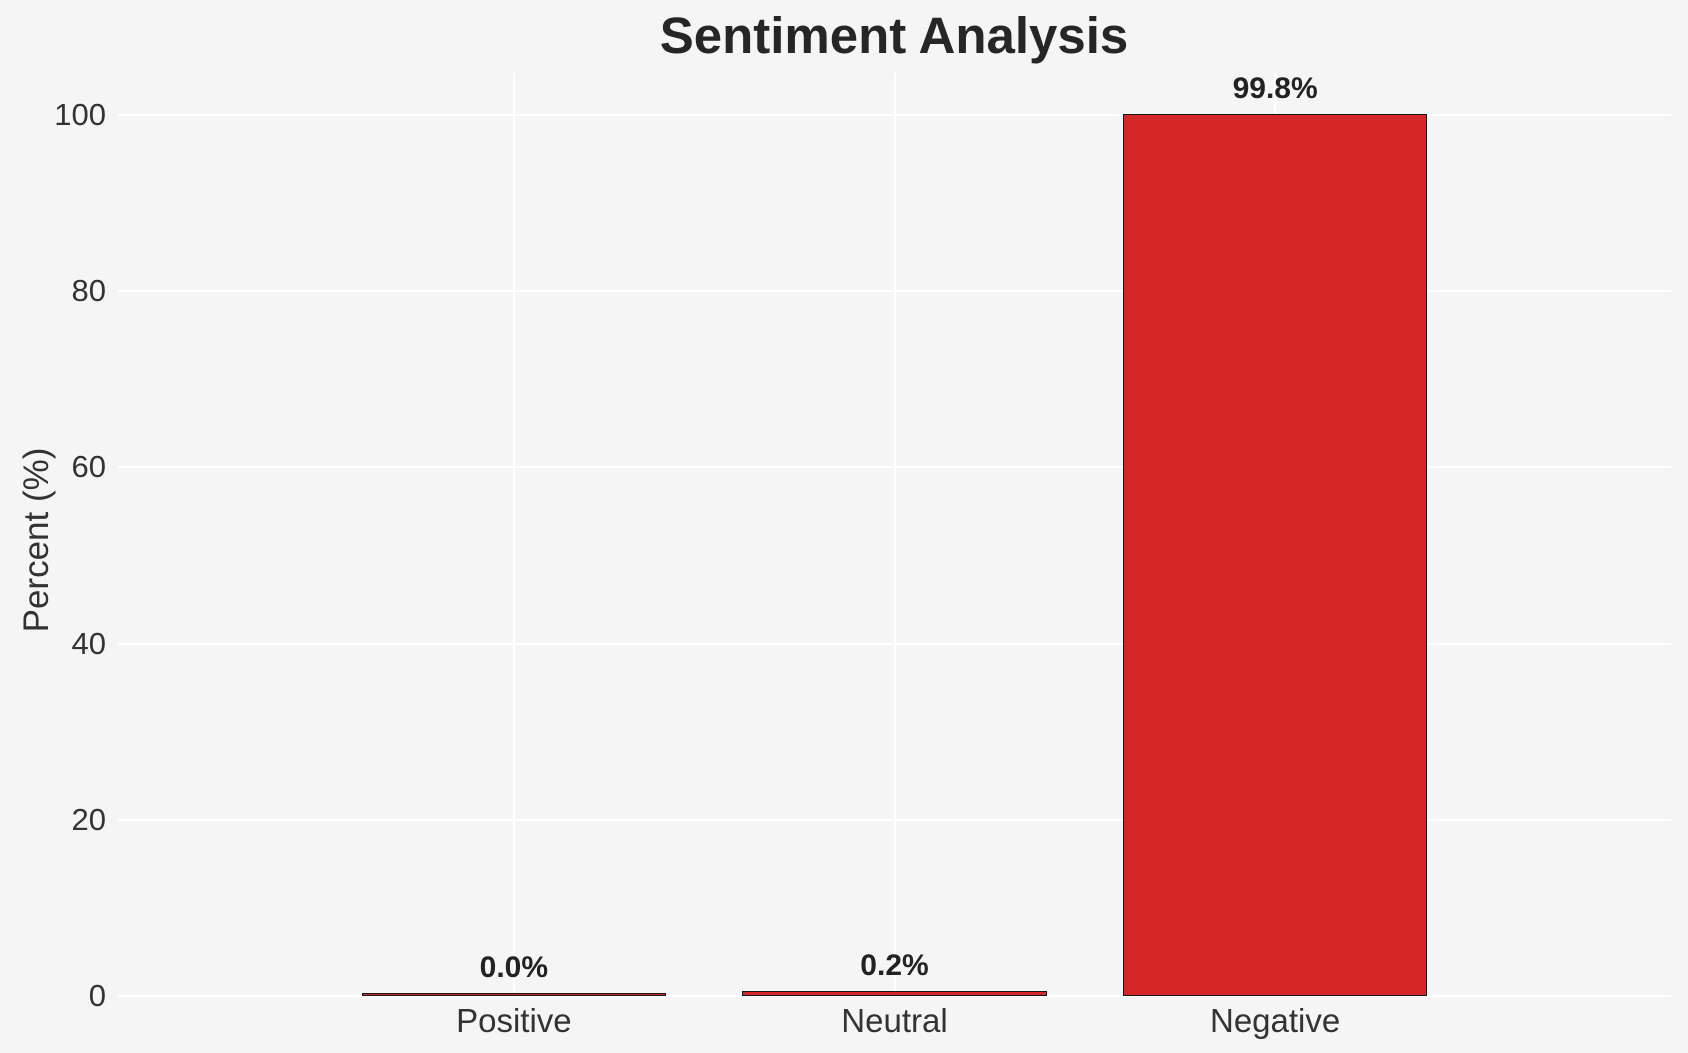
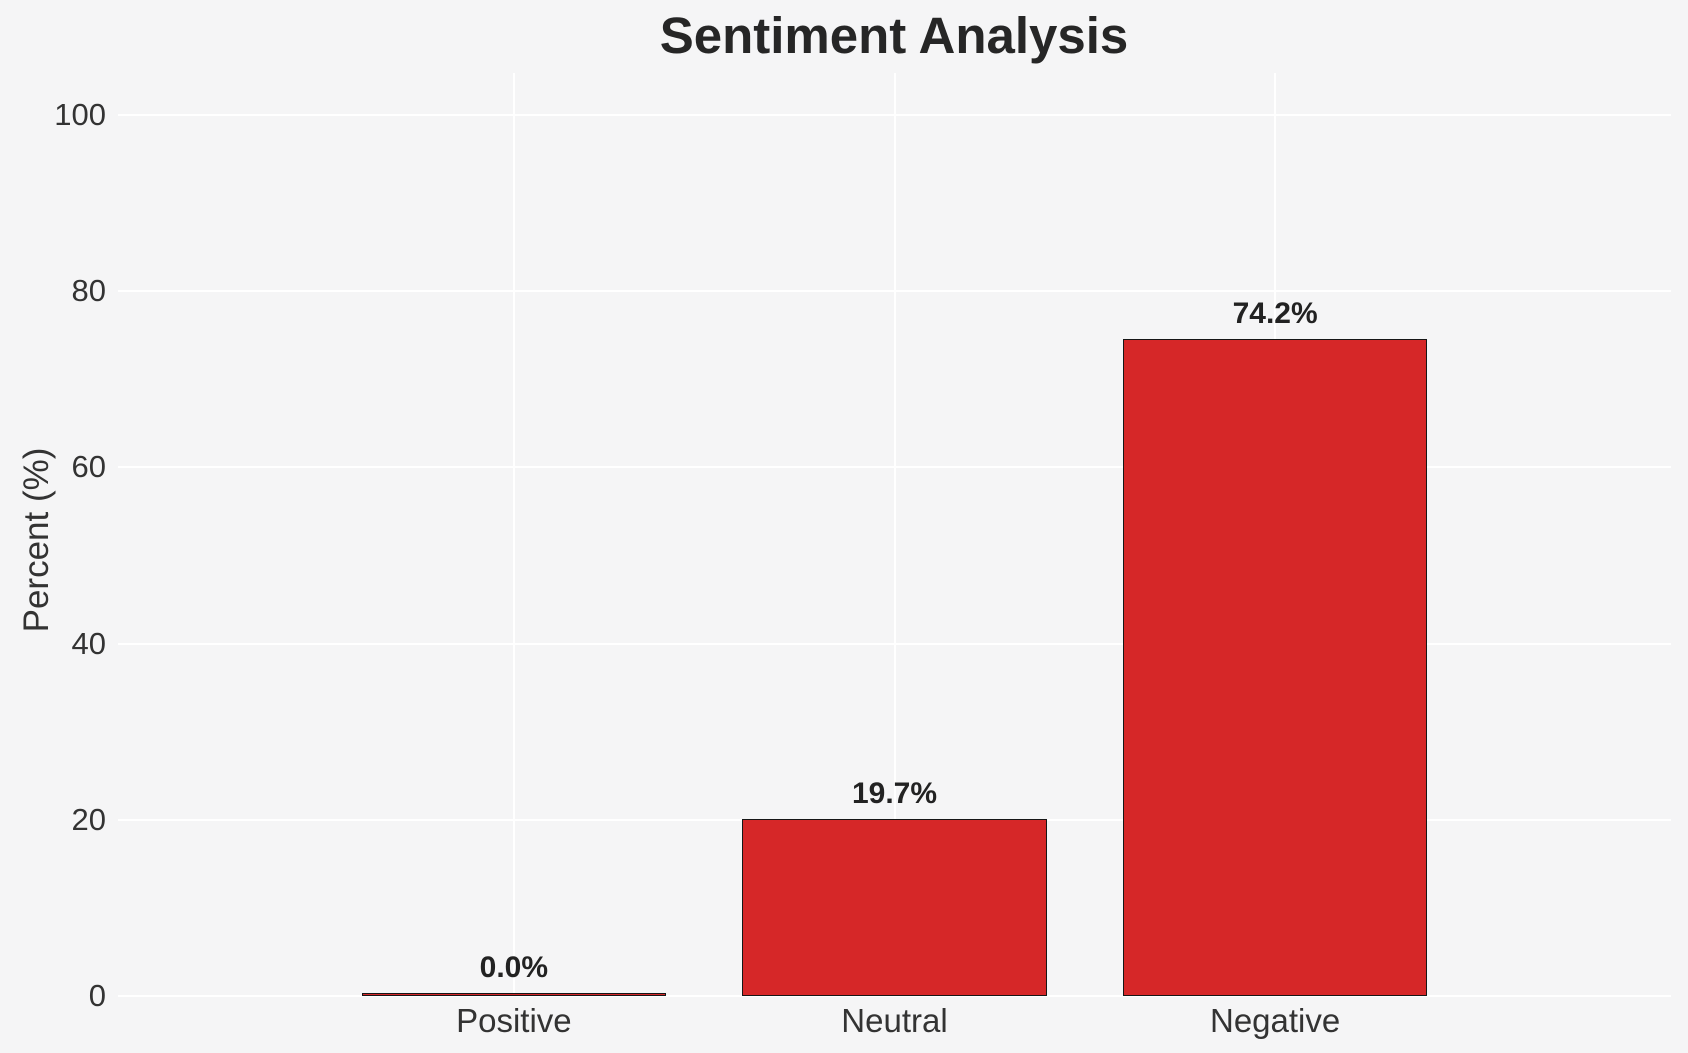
Neutral: 0.2% -> 19.7%
Negative: 99.8% -> 74.2%
